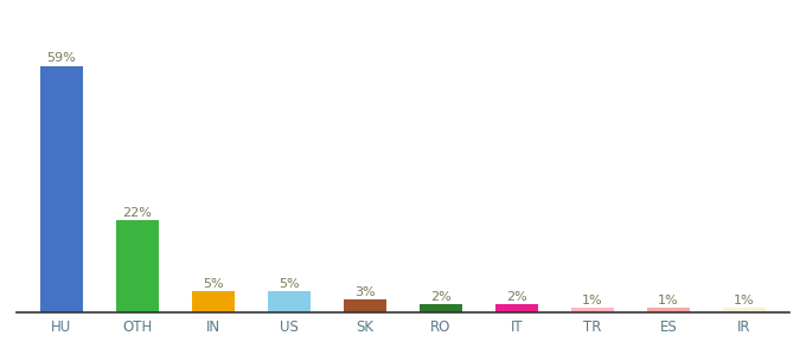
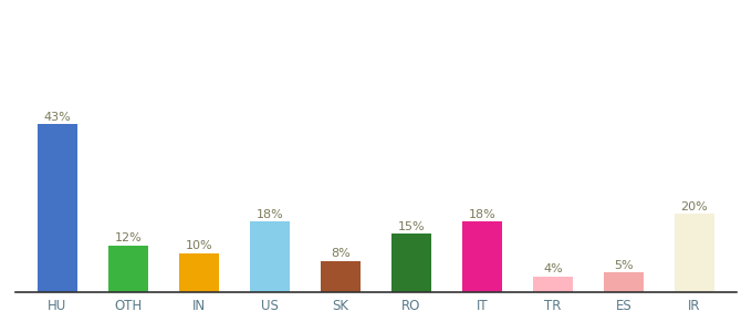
HU: 59% -> 43%
OTH: 22% -> 12%
IN: 5% -> 10%
US: 5% -> 18%
SK: 3% -> 8%
RO: 2% -> 15%
IT: 2% -> 18%
TR: 1% -> 4%
ES: 1% -> 5%
IR: 1% -> 20%
